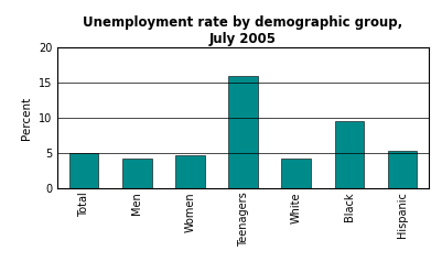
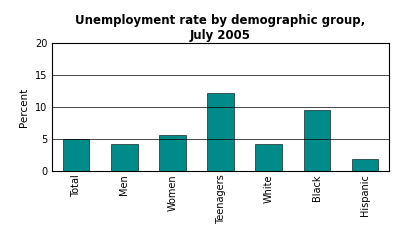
Women: 4.7 -> 5.6
Teenagers: 16.0 -> 12.2
Hispanic: 5.4 -> 2.0
